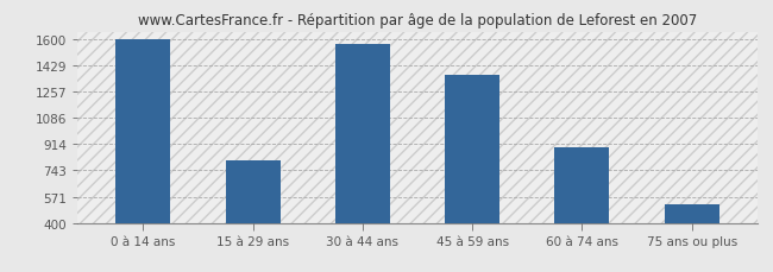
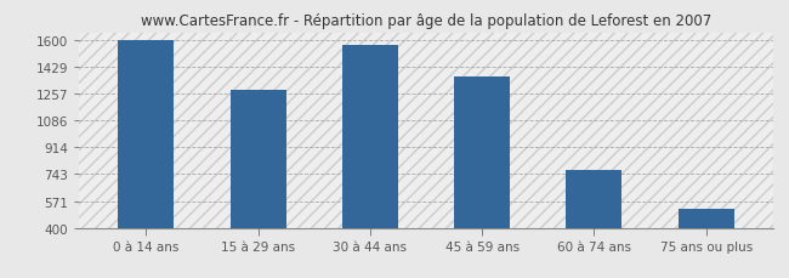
15 à 29 ans: 810 -> 1280
60 à 74 ans: 890 -> 770
